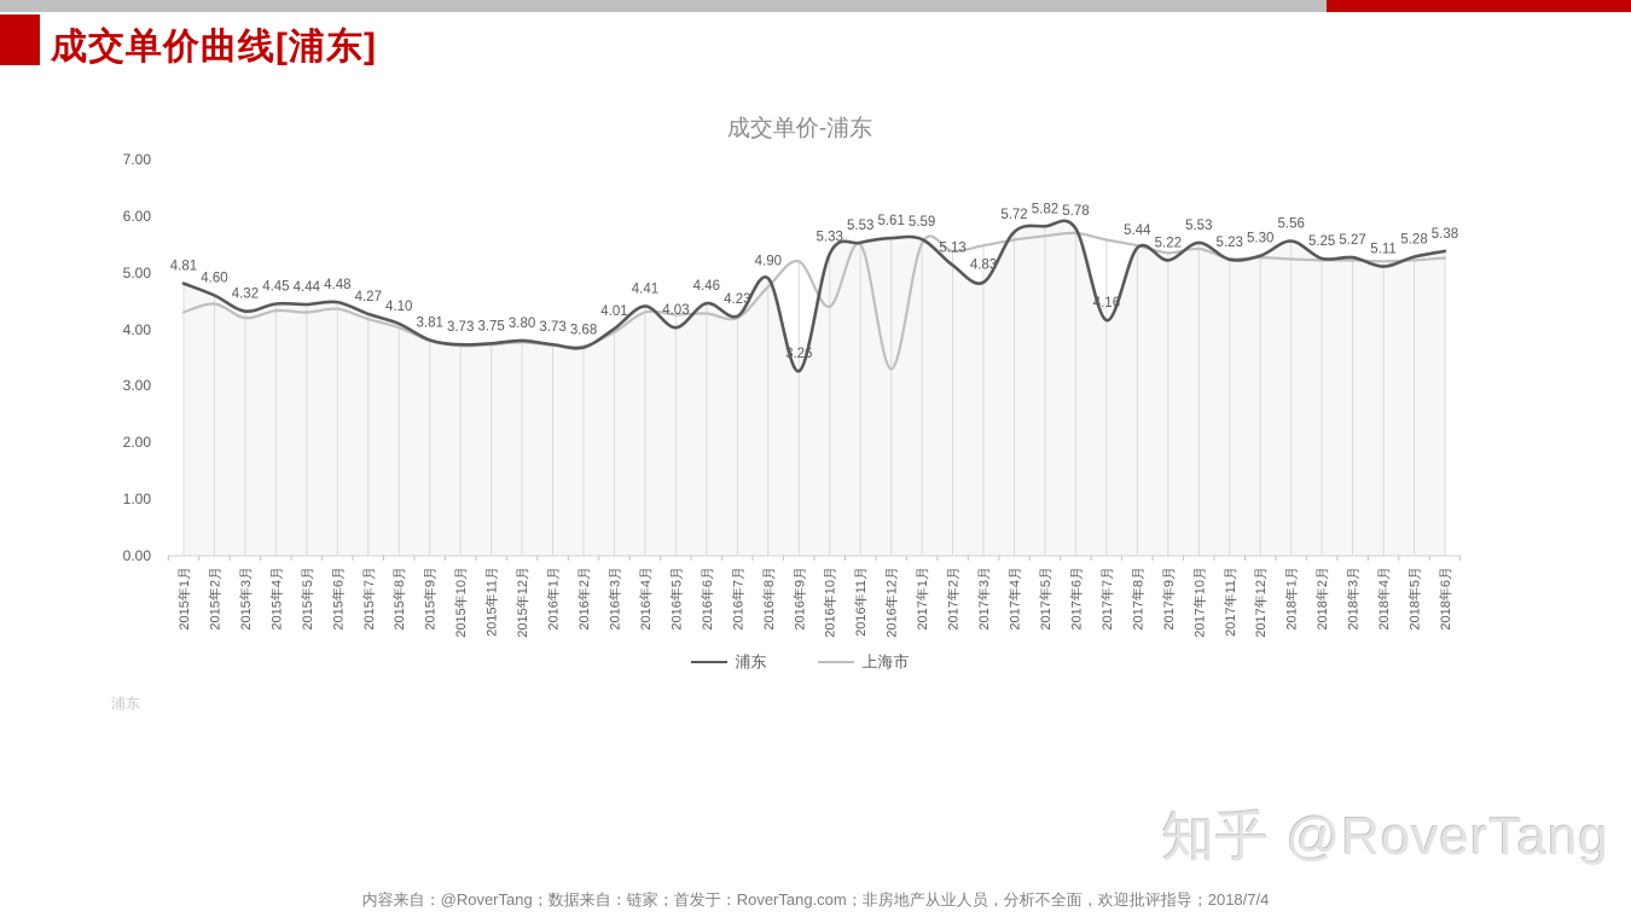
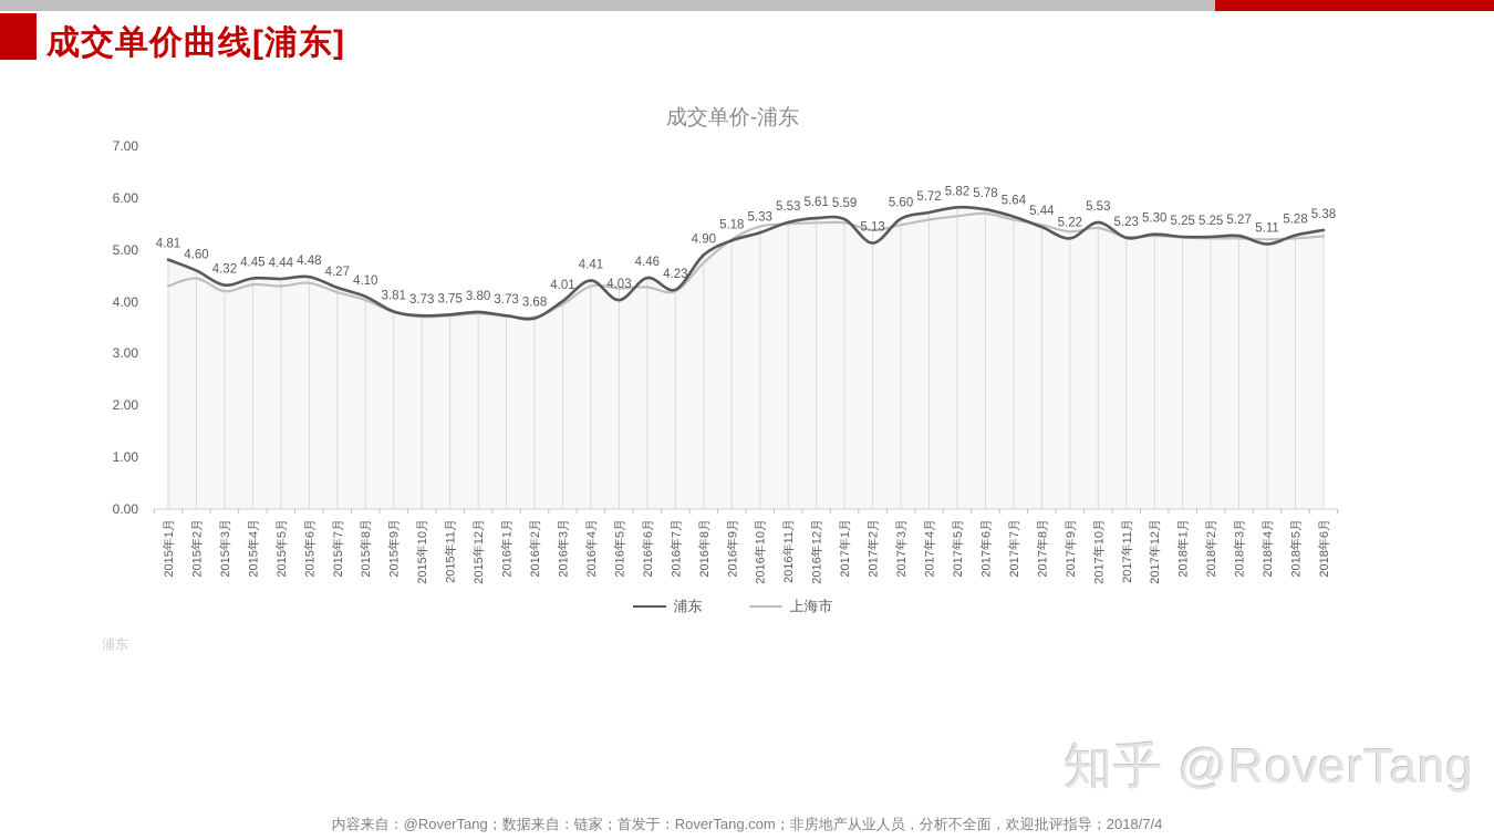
浦东/2016年9月: 3.26 -> 5.18
上海市/2016年10月: 4.4 -> 5.5
上海市/2016年12月: 3.3 -> 5.5
浦东/2017年3月: 4.83 -> 5.60
浦东/2017年7月: 4.16 -> 5.64
浦东/2018年1月: 5.56 -> 5.25
